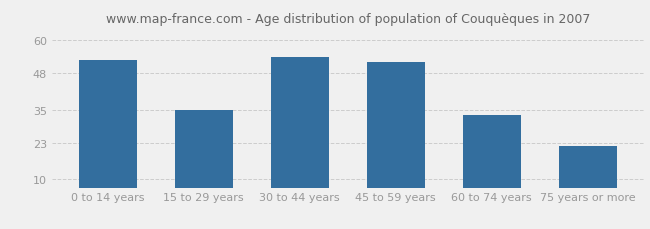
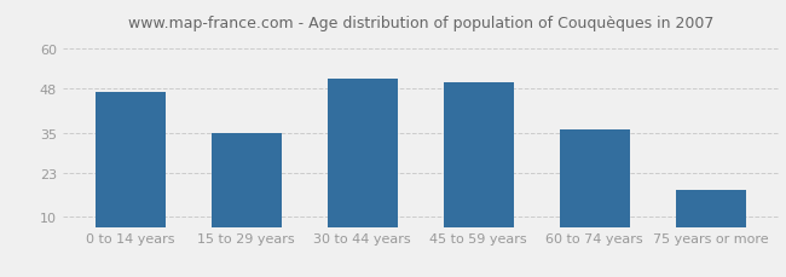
0 to 14 years: 53 -> 47
30 to 44 years: 54 -> 51
45 to 59 years: 52 -> 50
60 to 74 years: 33 -> 36
75 years or more: 22 -> 18
